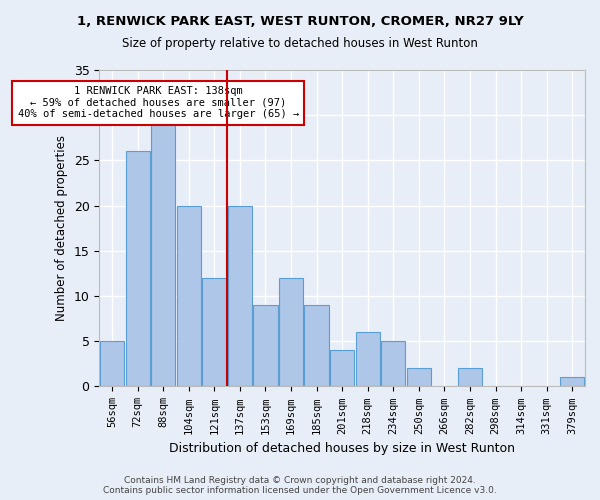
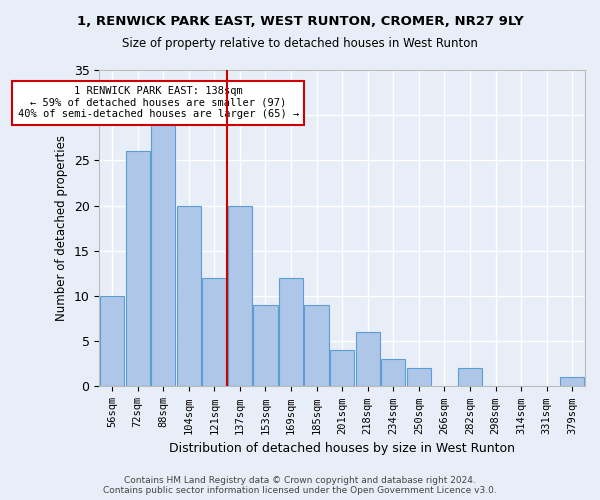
56sqm: 5 -> 10
234sqm: 5 -> 3
